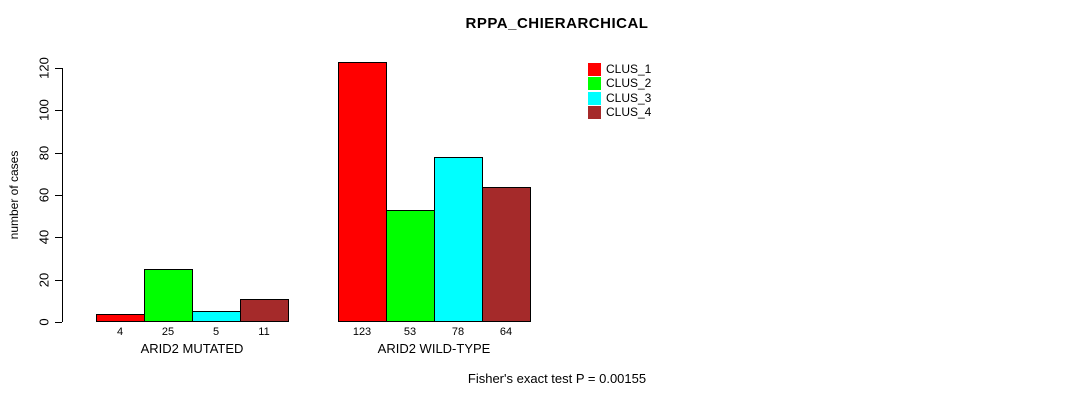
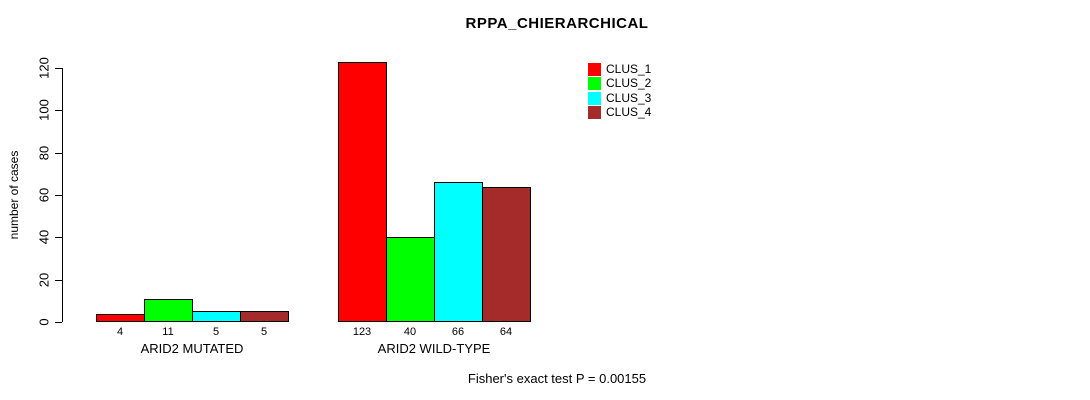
CLUS_2/ARID2 MUTATED: 25 -> 11
CLUS_4/ARID2 MUTATED: 11 -> 5
CLUS_2/ARID2 WILD-TYPE: 53 -> 40
CLUS_3/ARID2 WILD-TYPE: 78 -> 66
